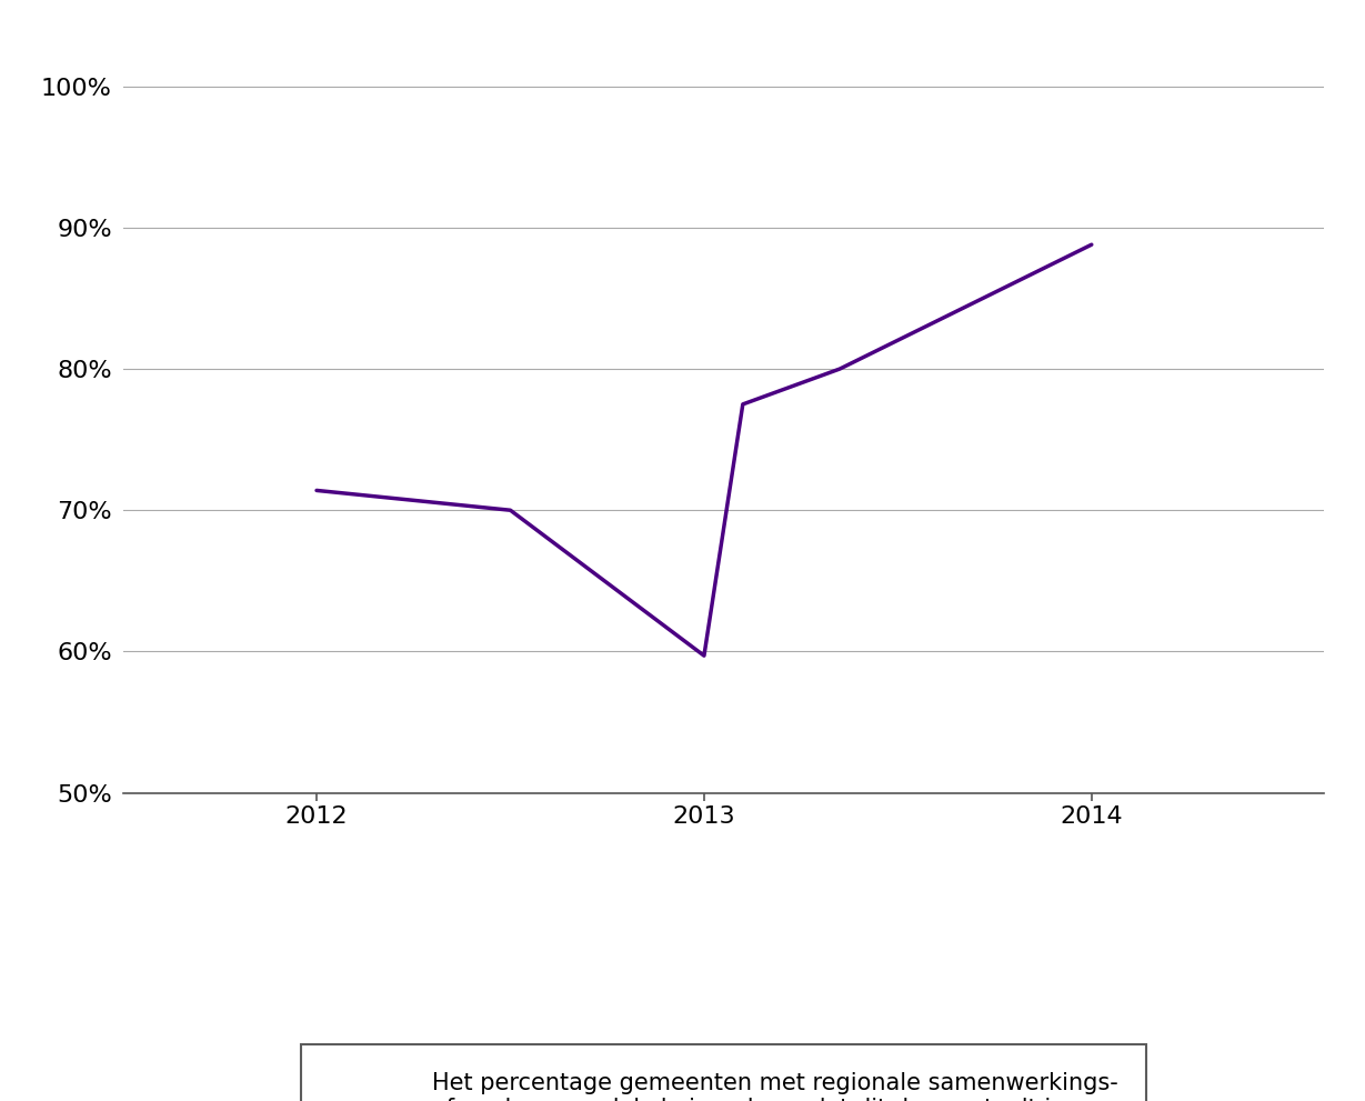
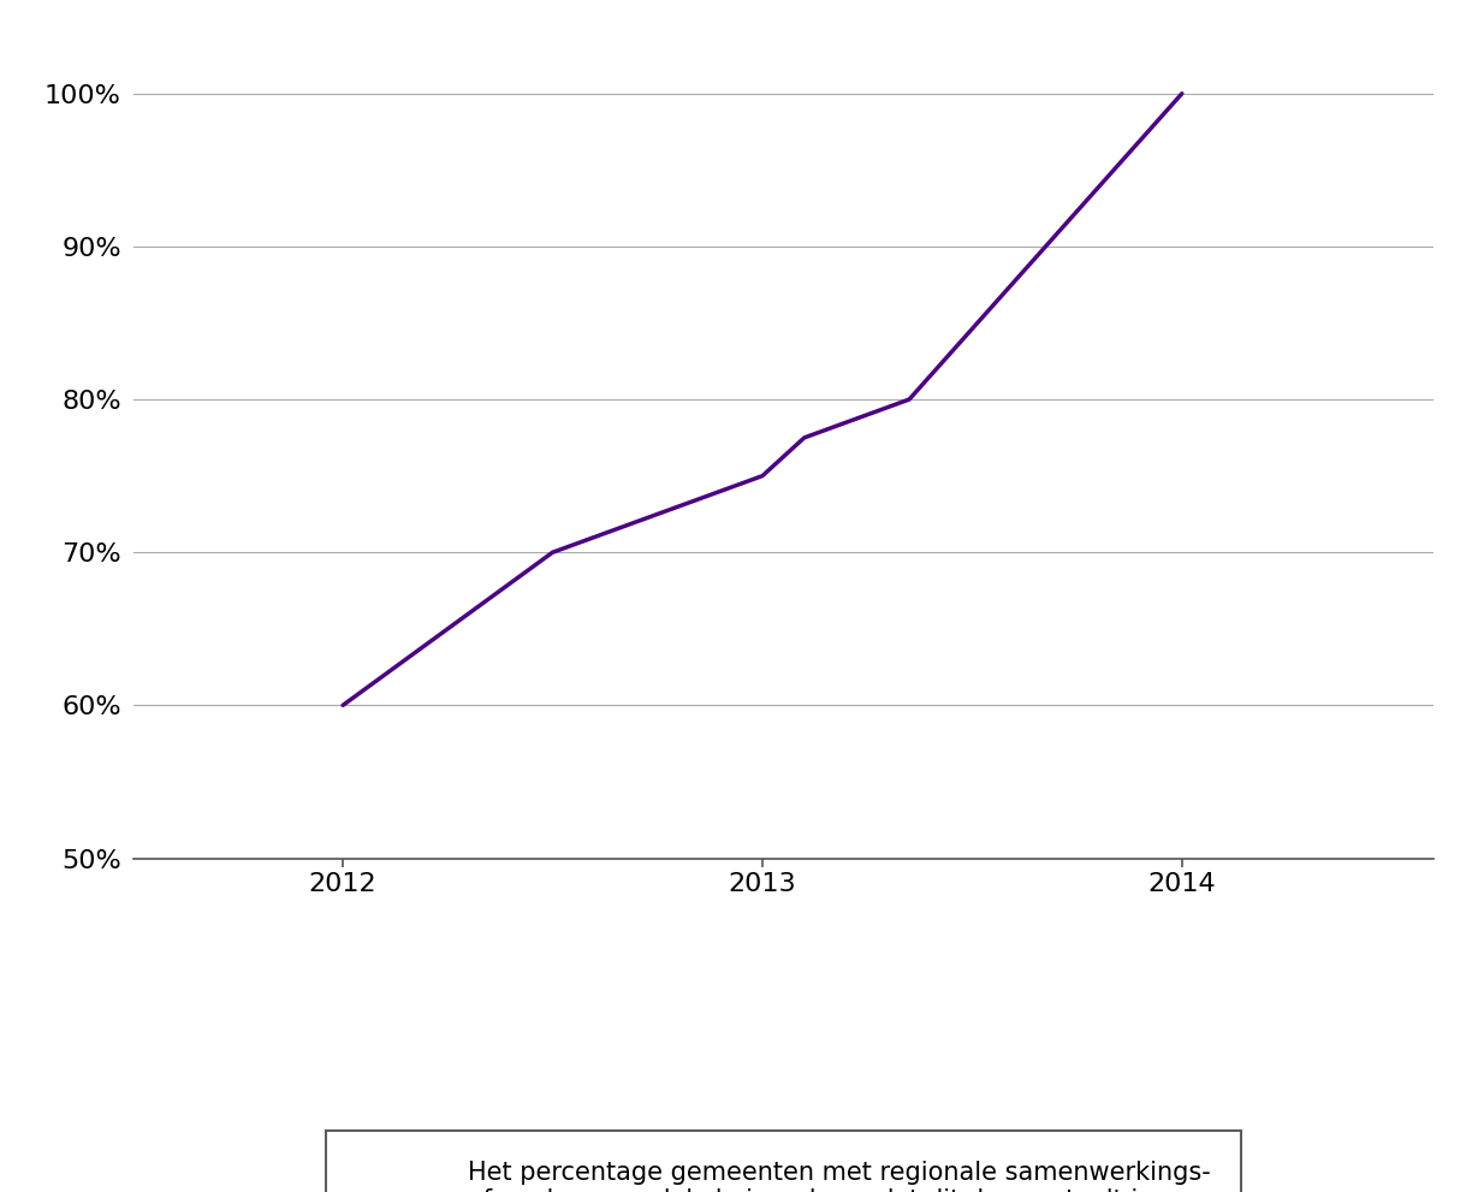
2012: 71.4% -> 60.0%
2013: 59.7% -> 75.0%
2014: 88.8% -> 100.0%
